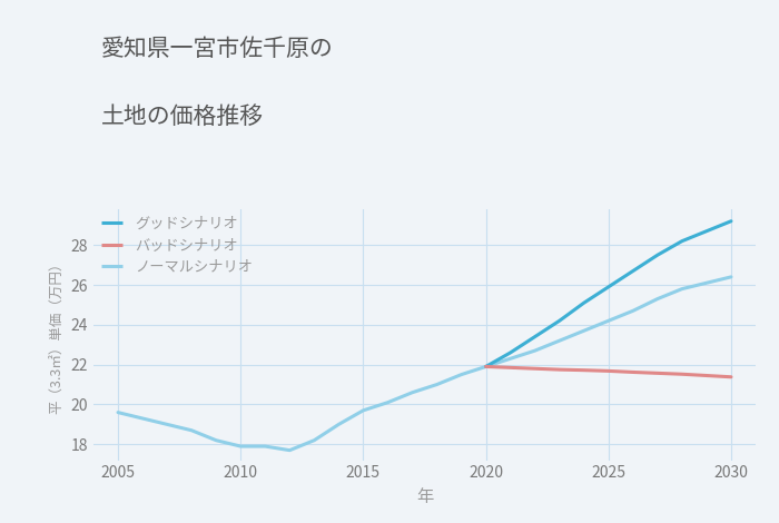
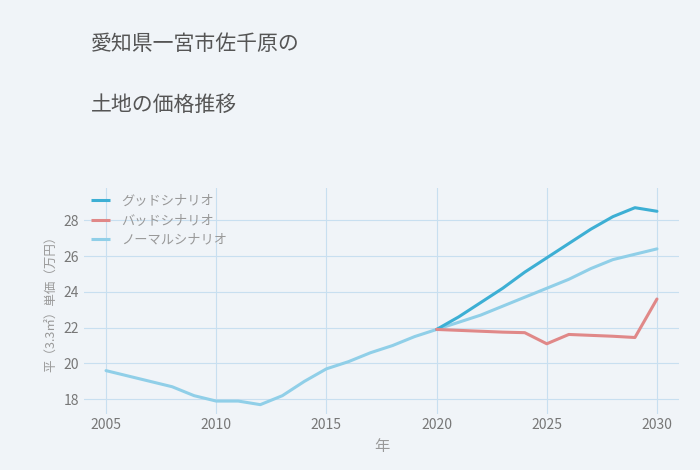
バッドシナリオ/2025: 21.7 -> 21.1
グッドシナリオ/2030: 29.2 -> 28.5
バッドシナリオ/2030: 21.4 -> 23.6
